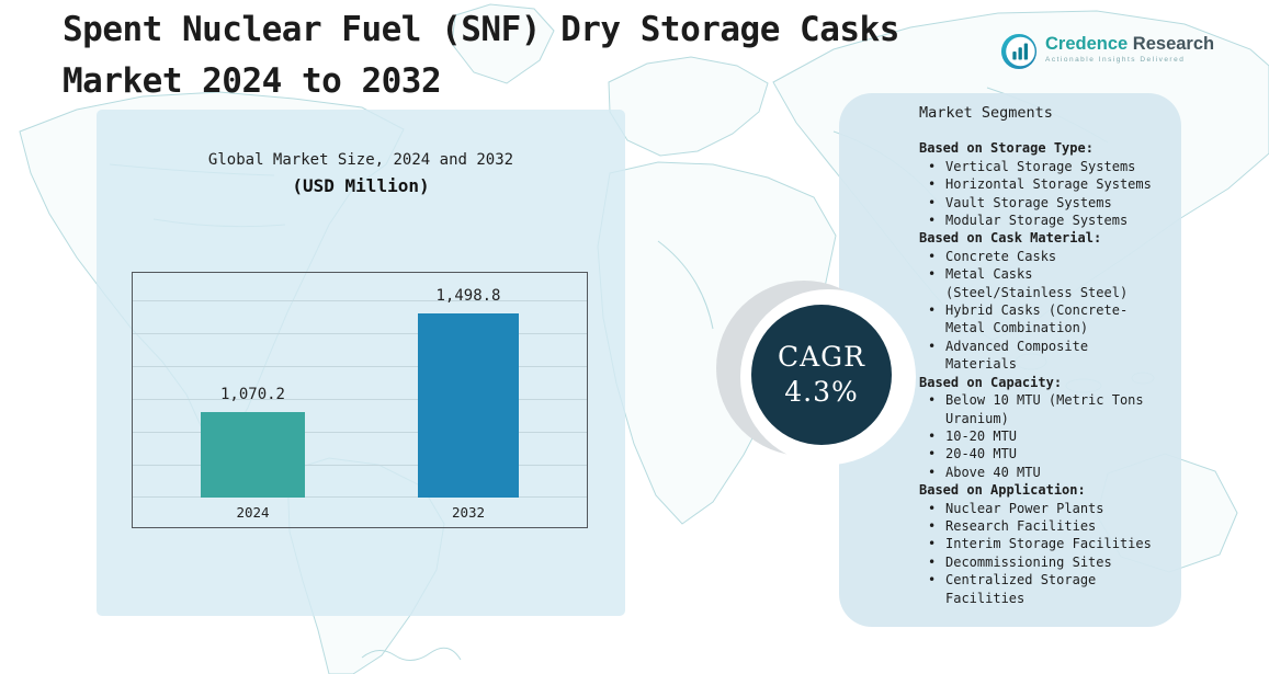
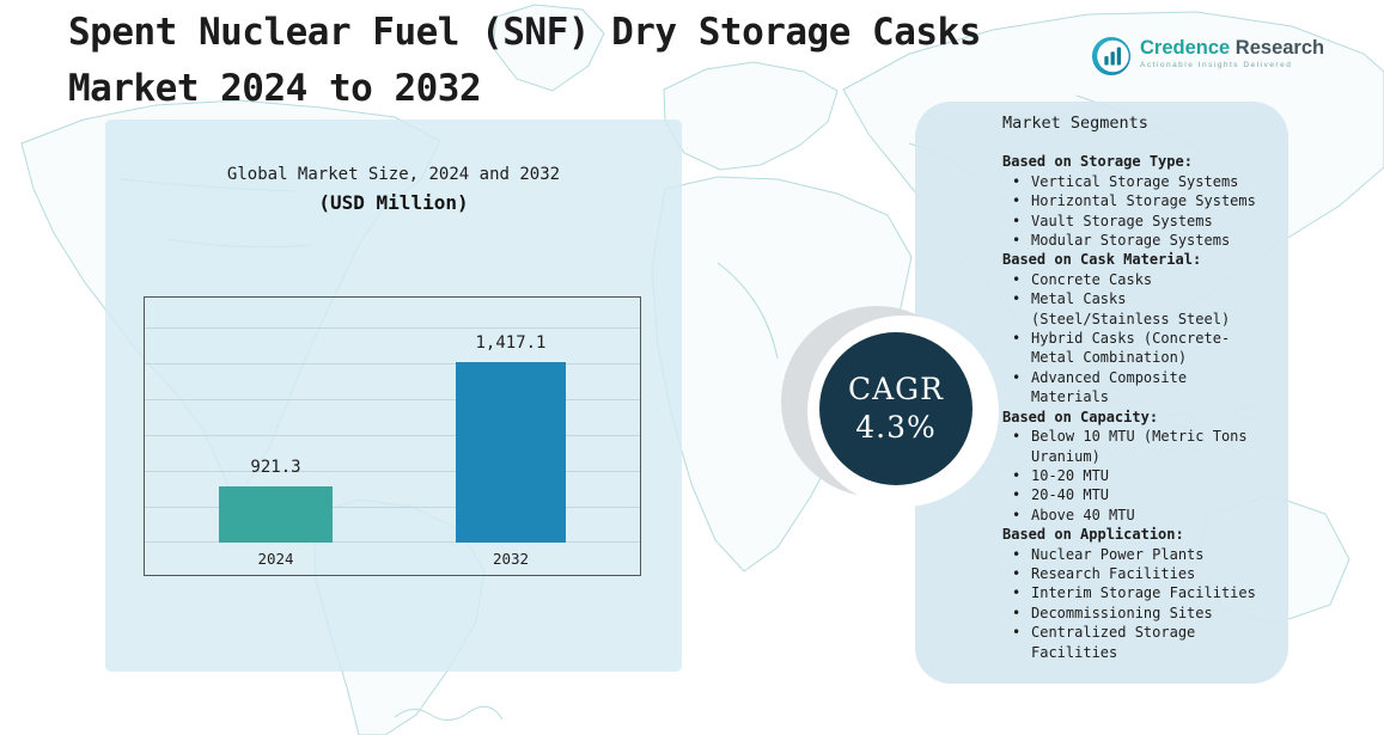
2024: 1,070.2 -> 921.3
2032: 1,498.8 -> 1,417.1
